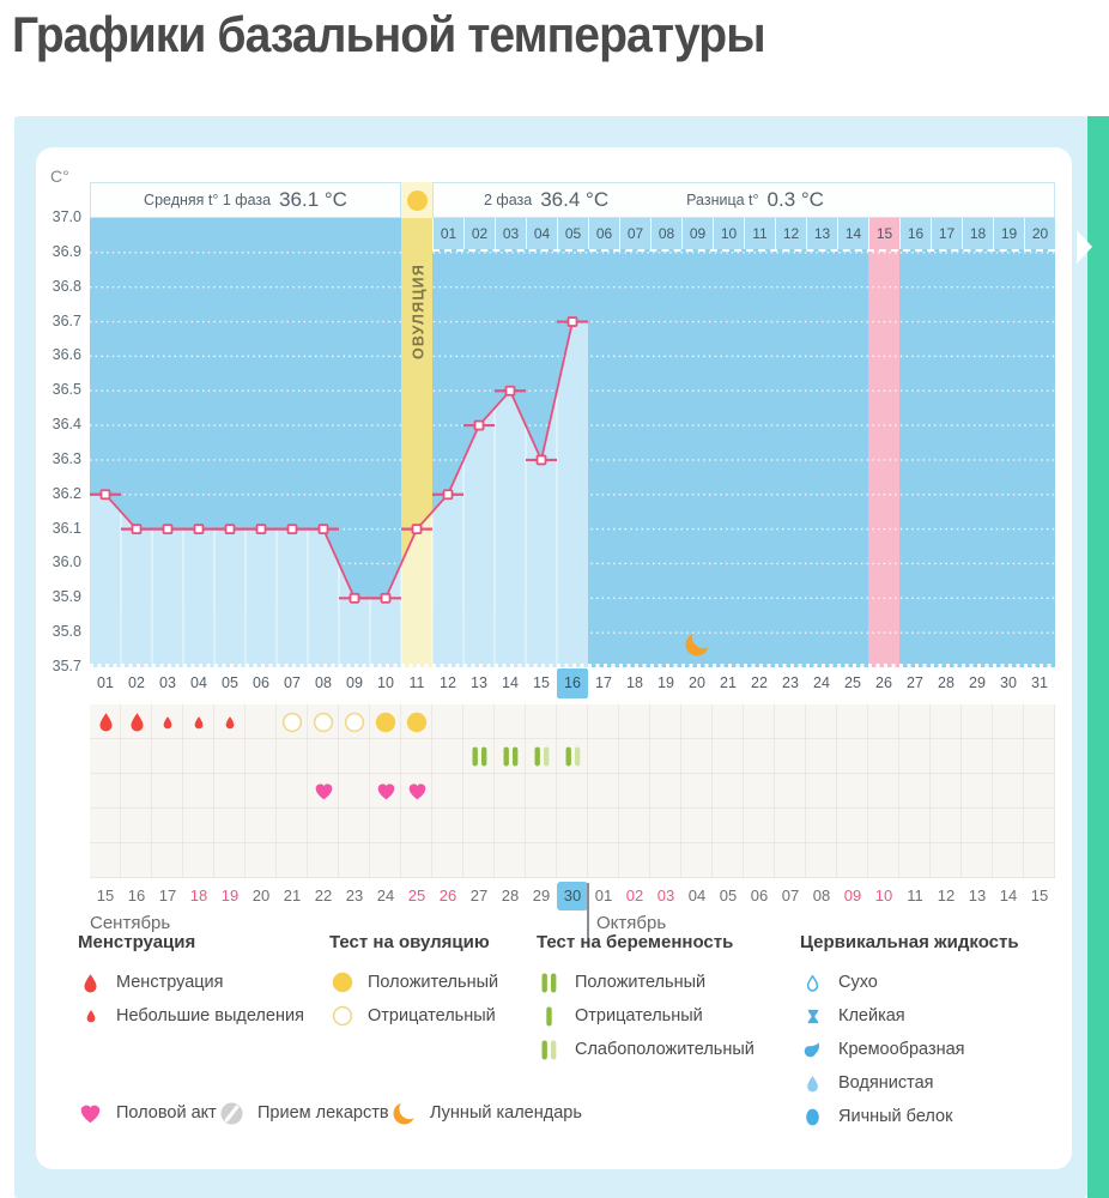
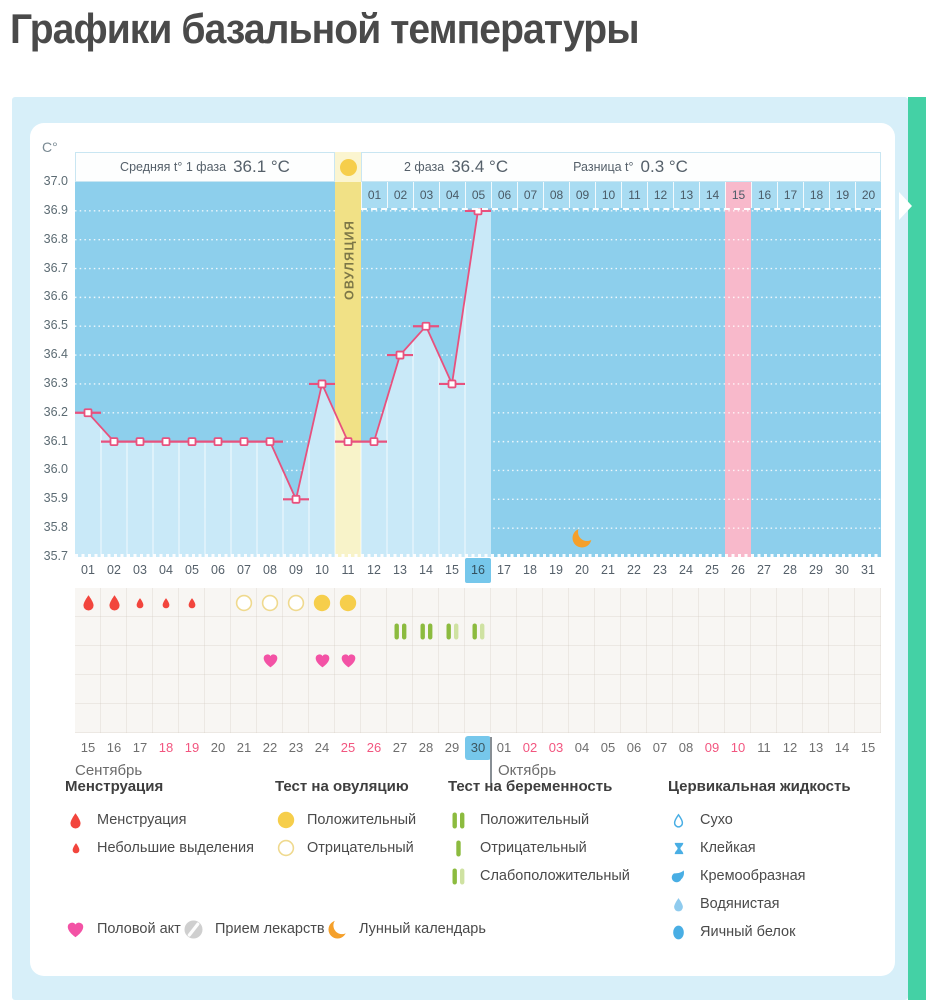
10: 35.9 -> 36.3
12: 36.2 -> 36.1
16: 36.7 -> 36.9
